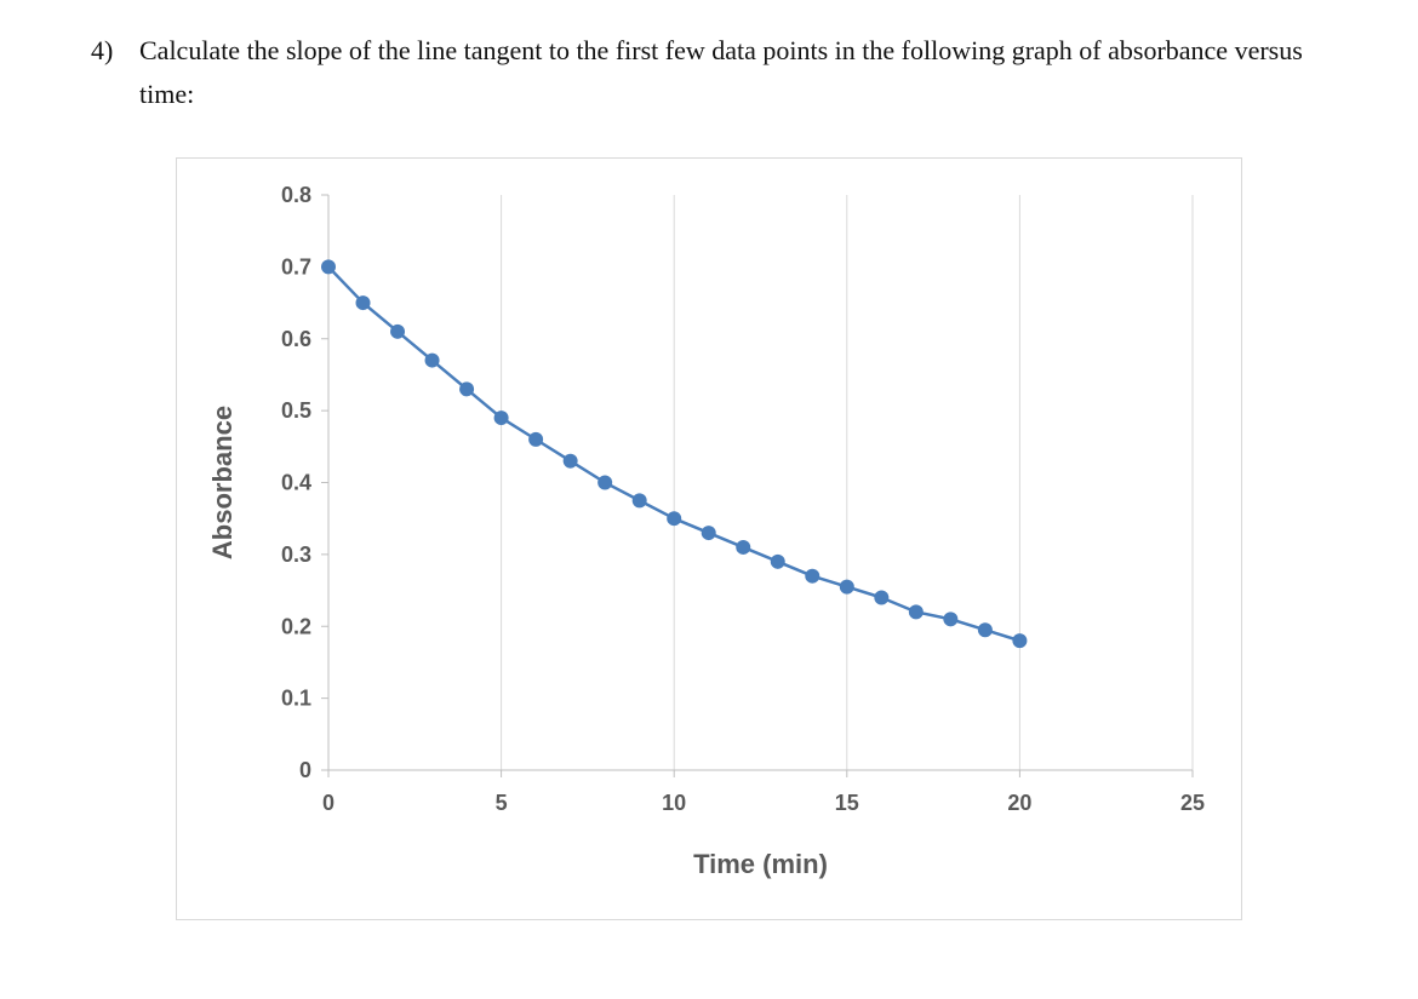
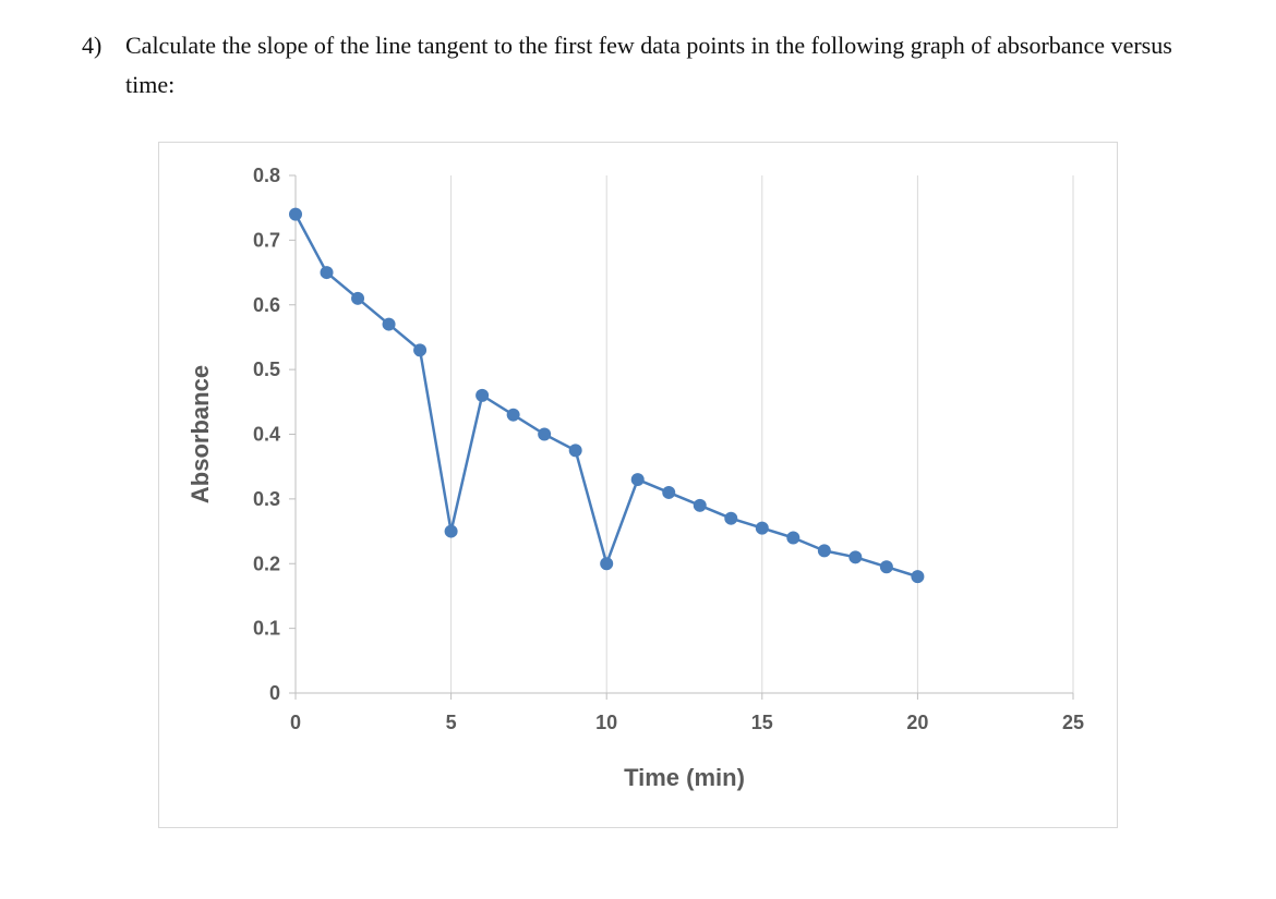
0: 0.70 -> 0.74
5: 0.49 -> 0.25
10: 0.35 -> 0.20
